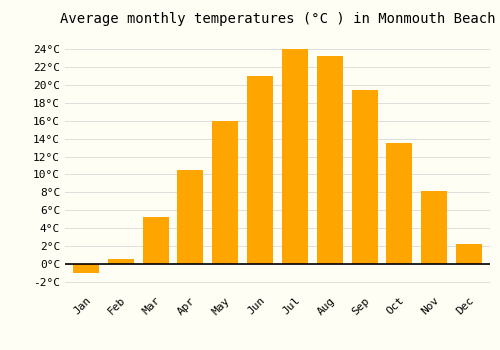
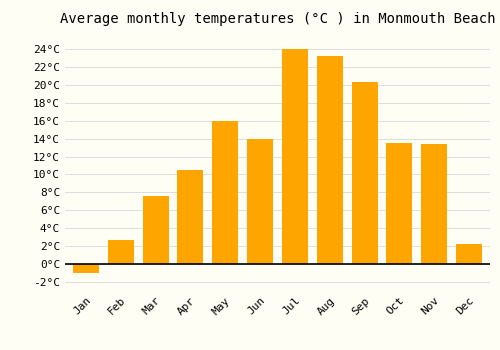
Feb: 0.5°C -> 2.6°C
Mar: 5.2°C -> 7.6°C
Jun: 21.0°C -> 14.0°C
Sep: 19.5°C -> 20.4°C
Nov: 8.1°C -> 13.4°C
